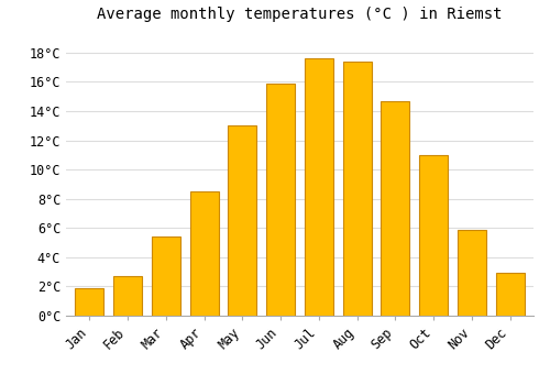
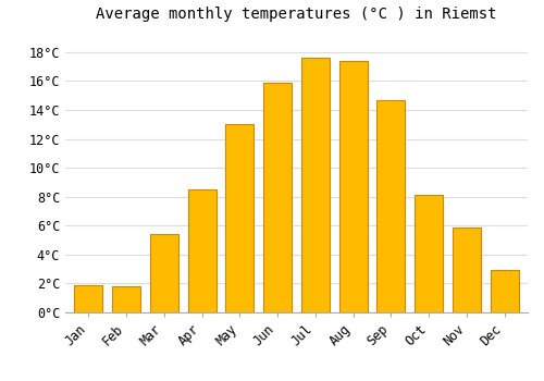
Feb: 2.7°C -> 1.8°C
Oct: 11.0°C -> 8.1°C
